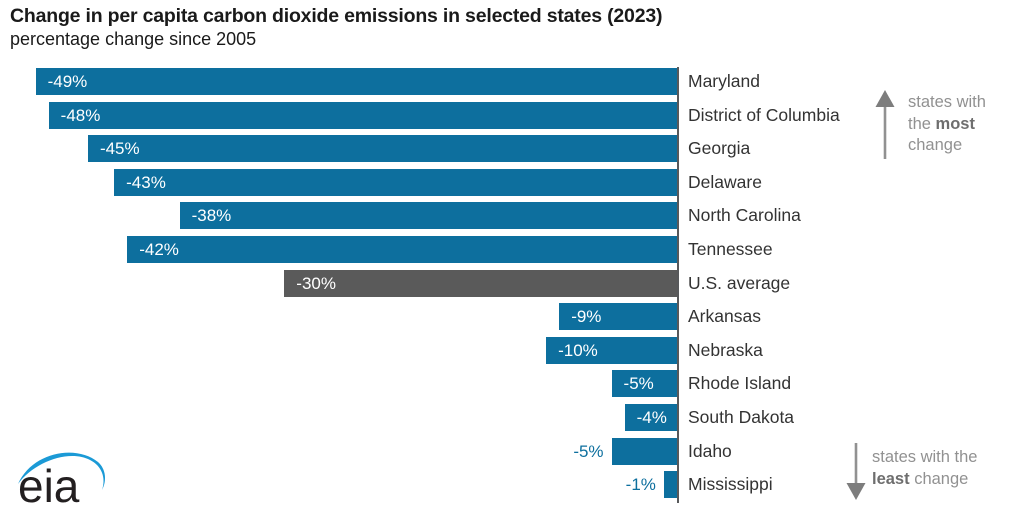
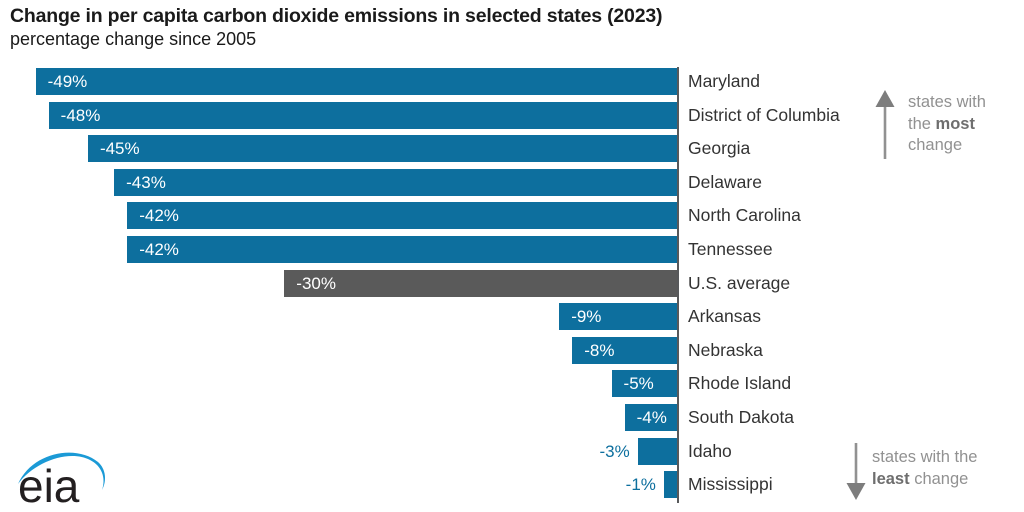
North Carolina: -38% -> -42%
Nebraska: -10% -> -8%
Idaho: -5% -> -3%
